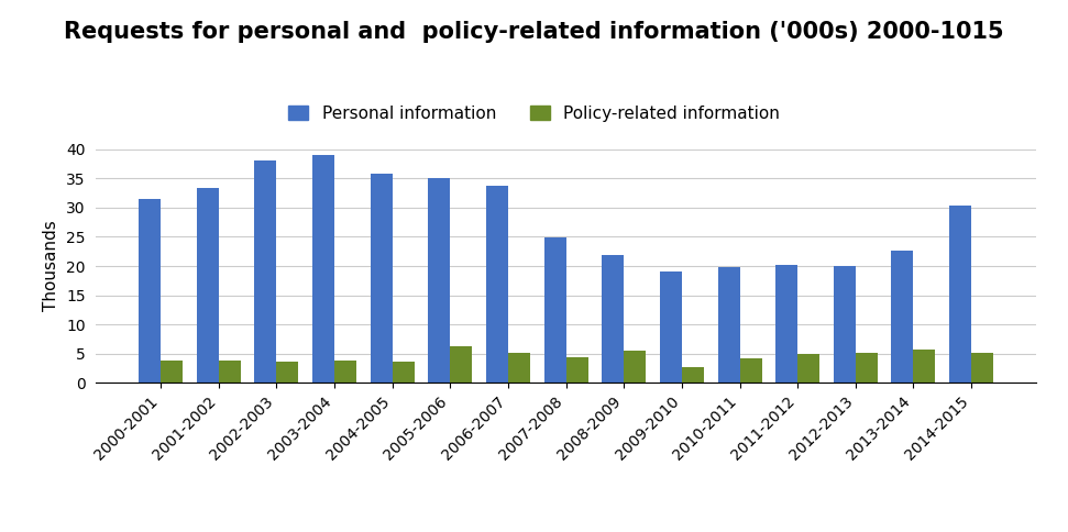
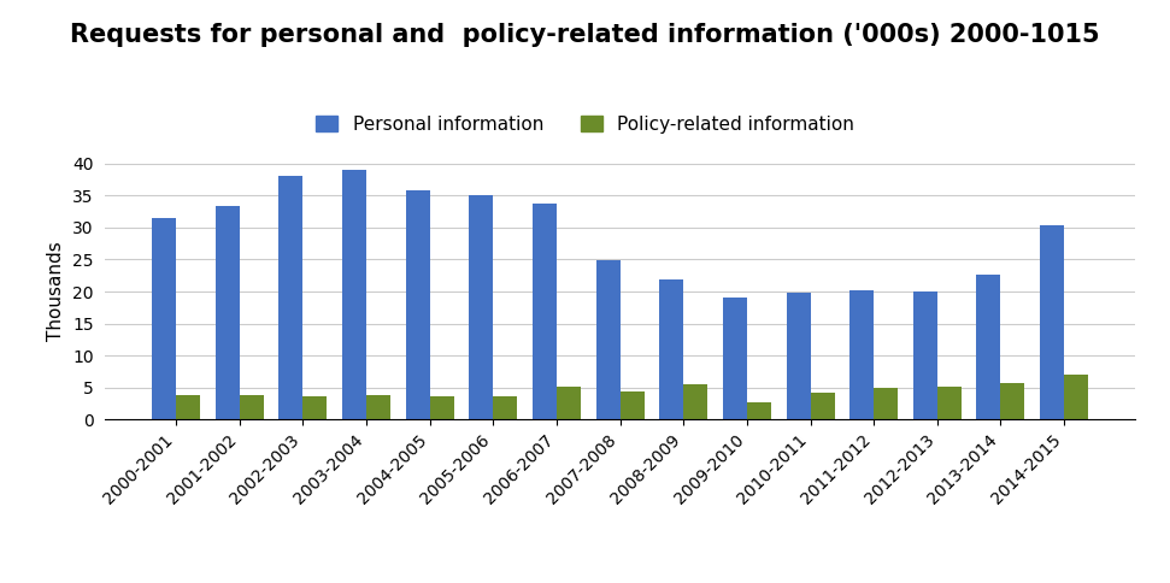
Policy-related information/2005-2006: 6.2 -> 3.6
Policy-related information/2014-2015: 5.2 -> 7.0
